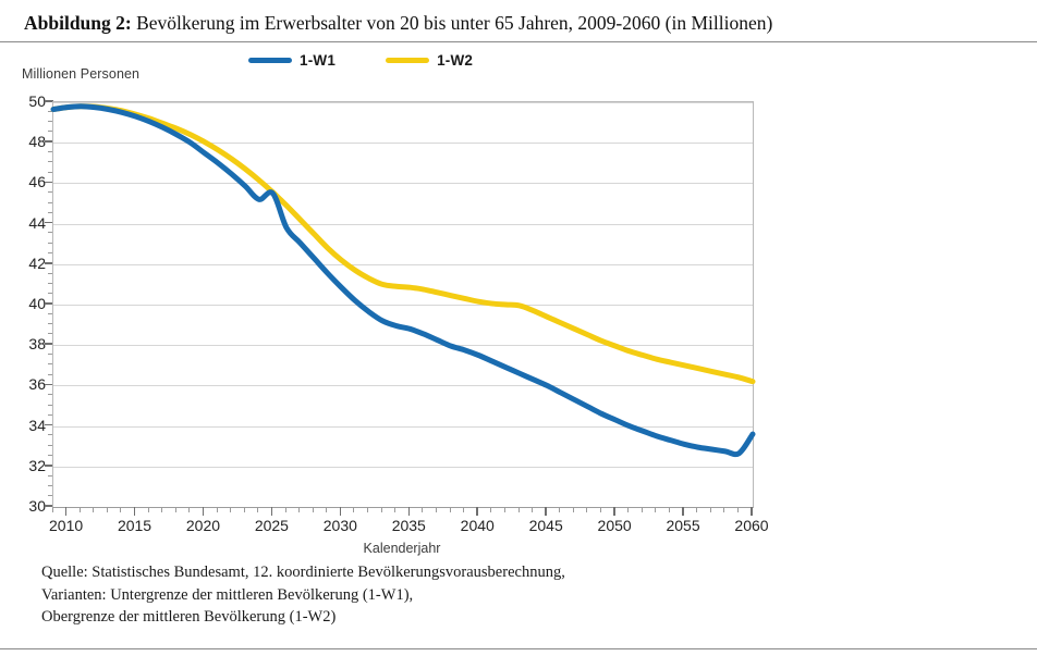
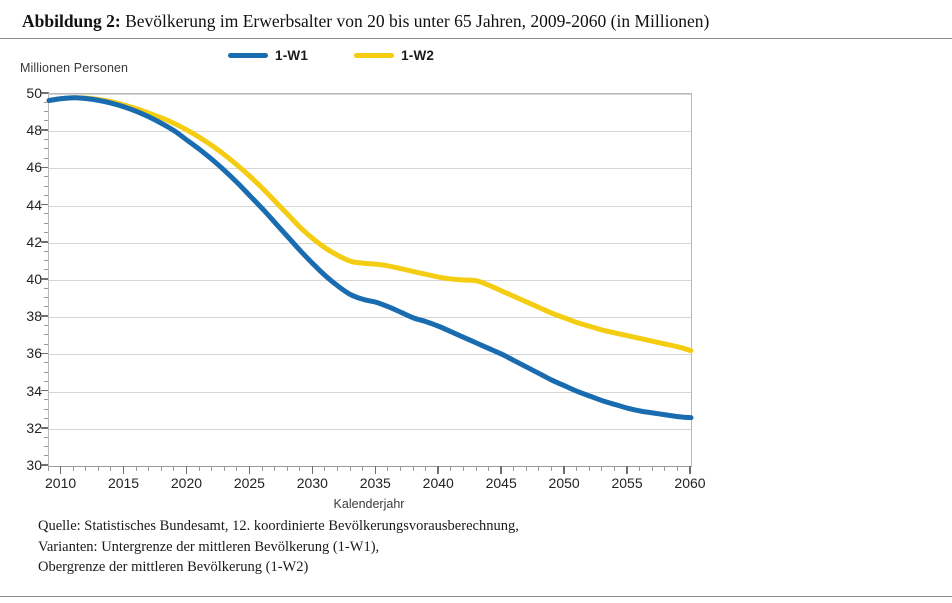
1-W1/2025: 45.5 -> 44.5
1-W1/2060: 33.6 -> 32.6
